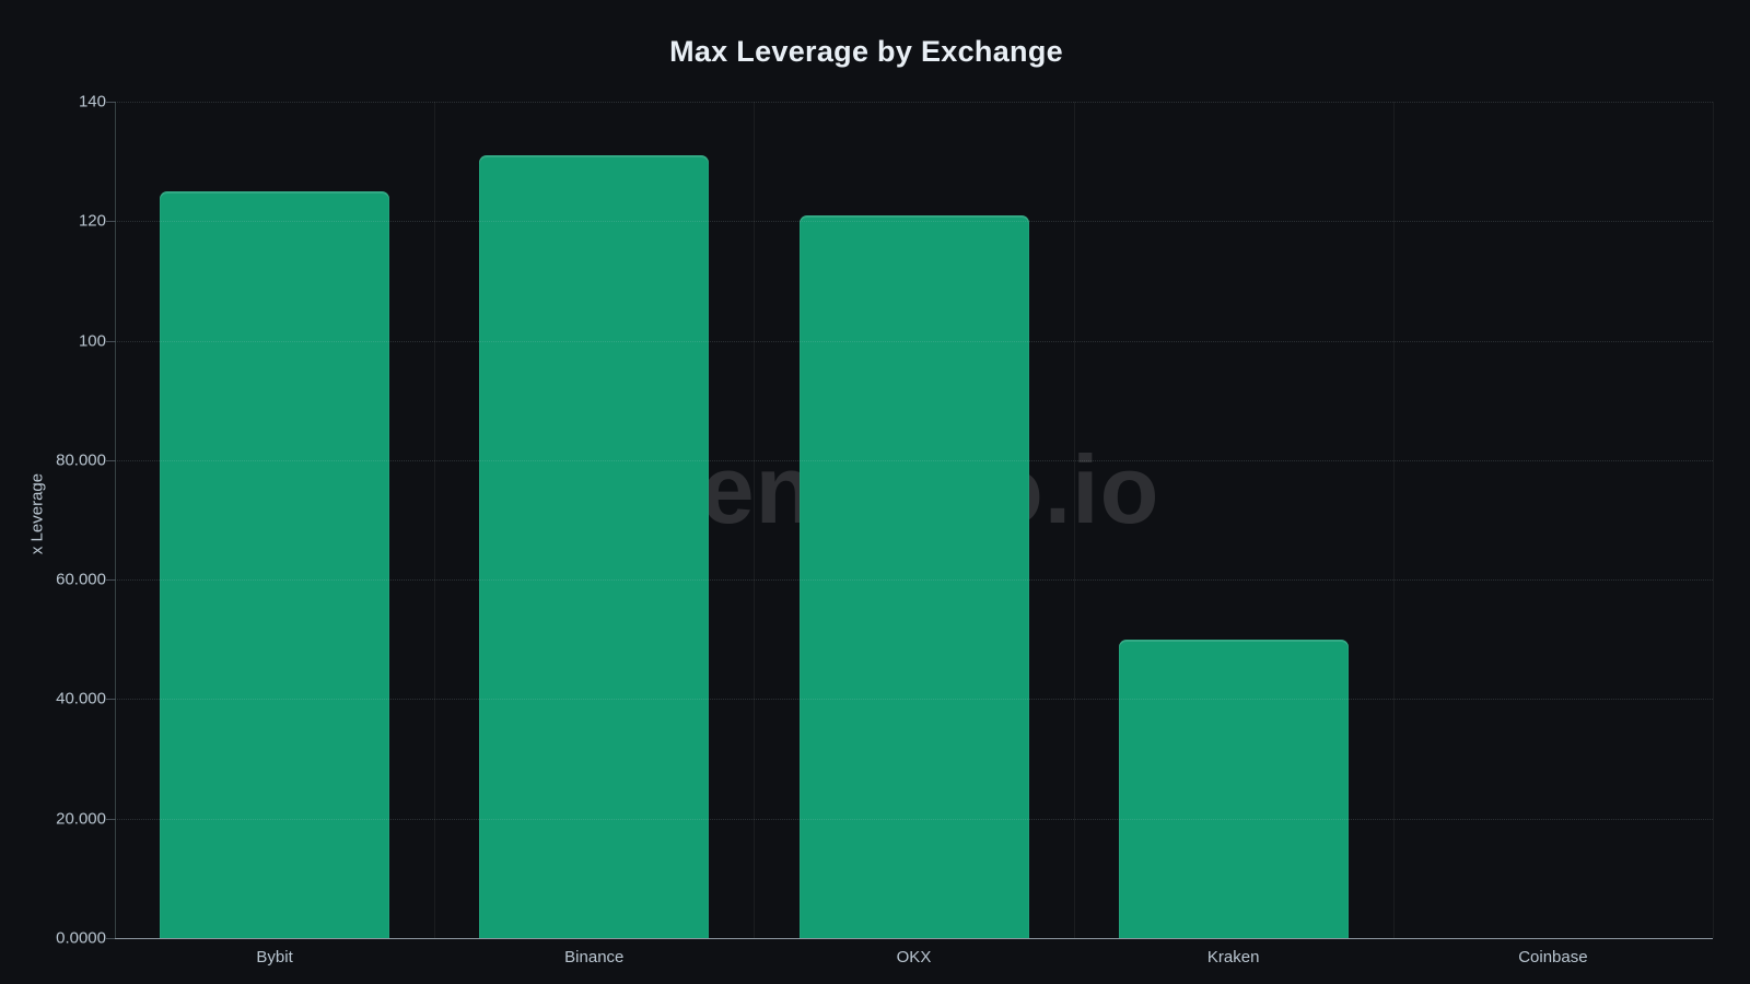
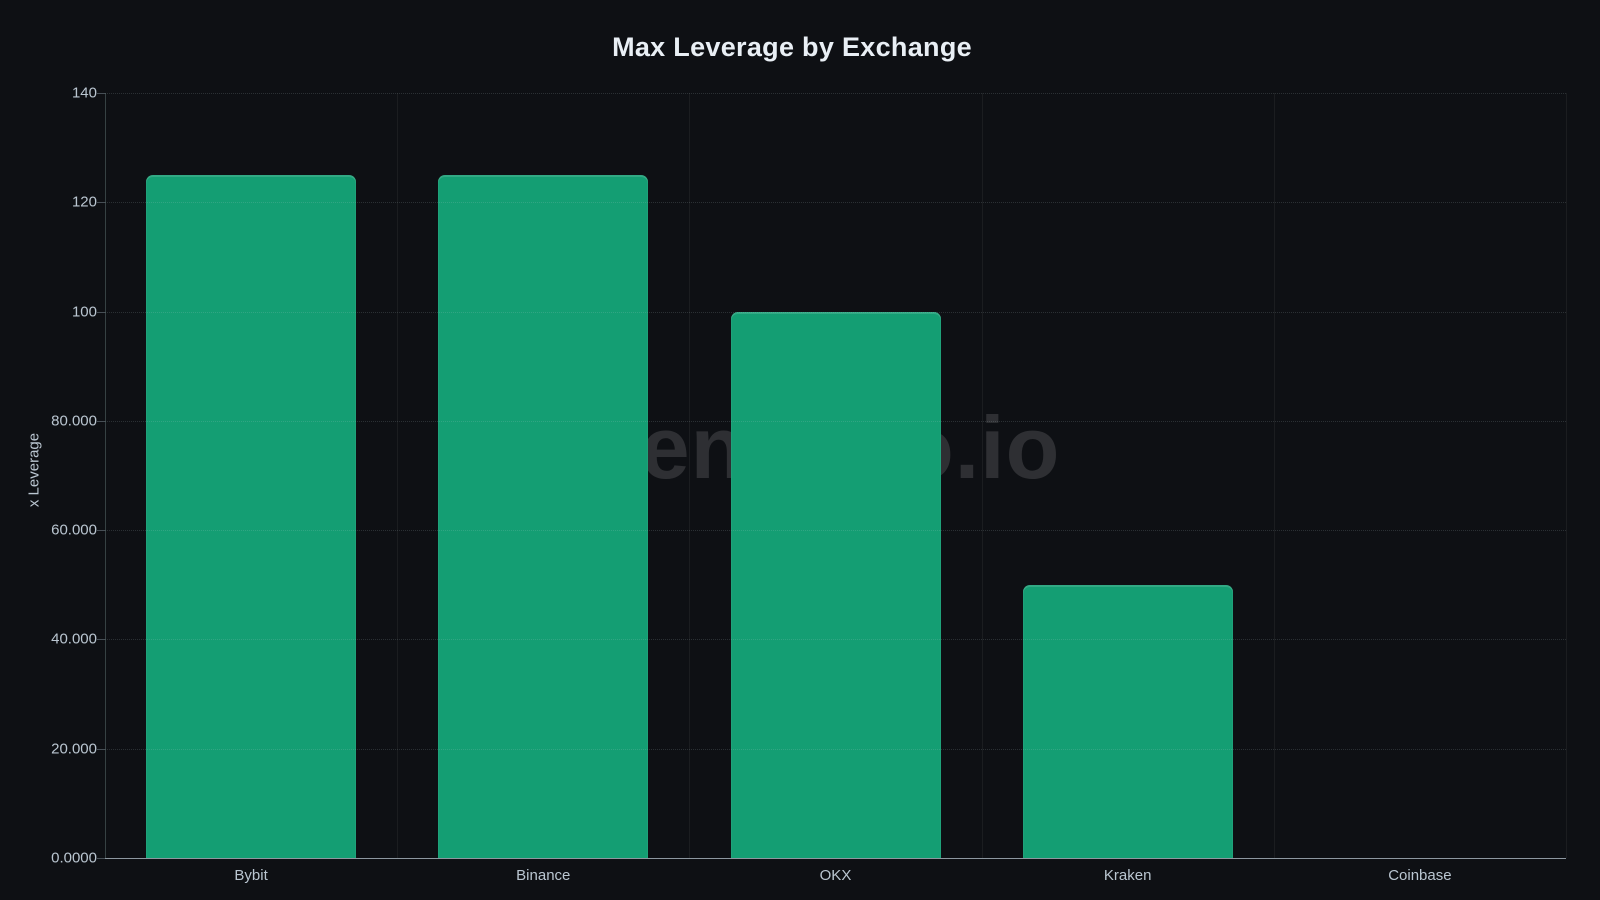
Binance: 131 -> 125
OKX: 121 -> 100
